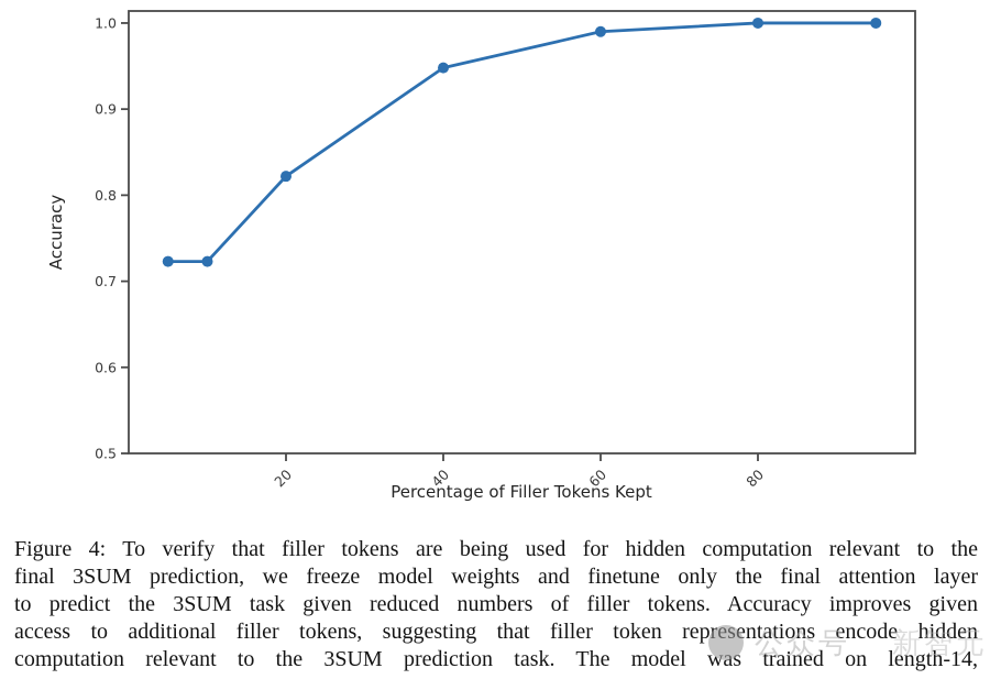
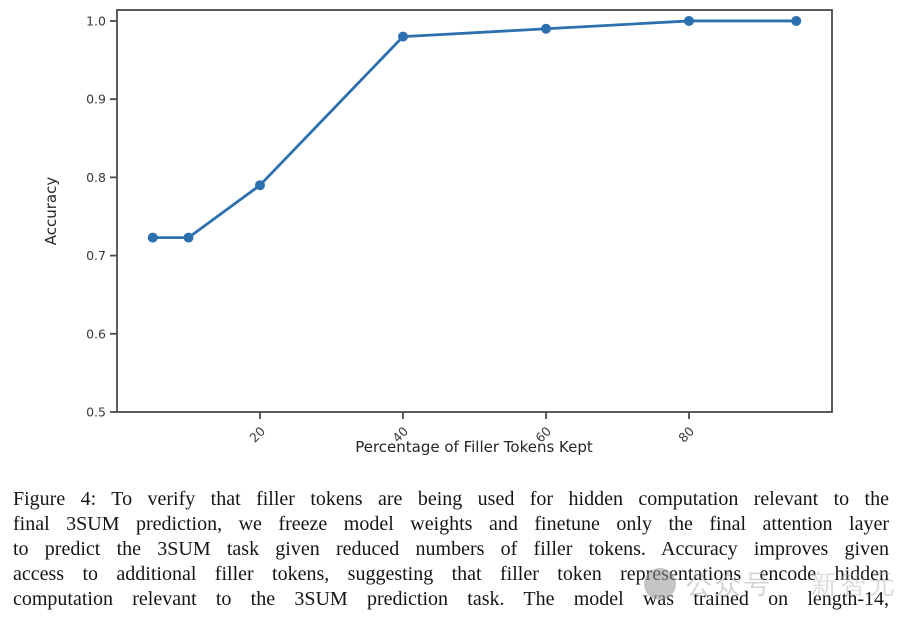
20: 0.82 -> 0.79
40: 0.95 -> 0.98
